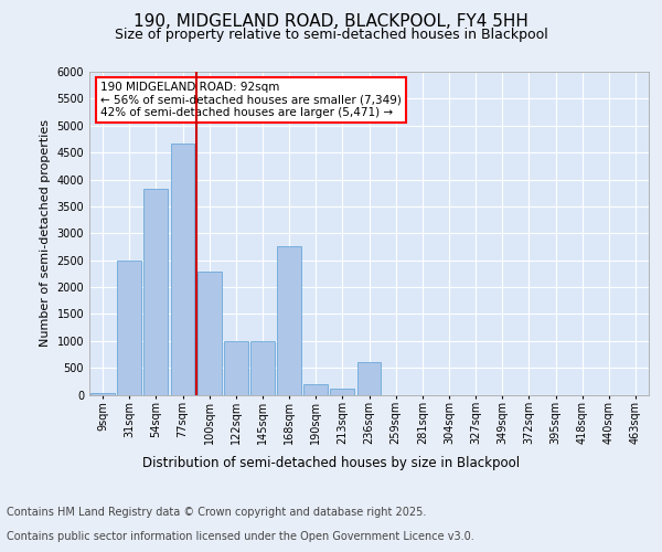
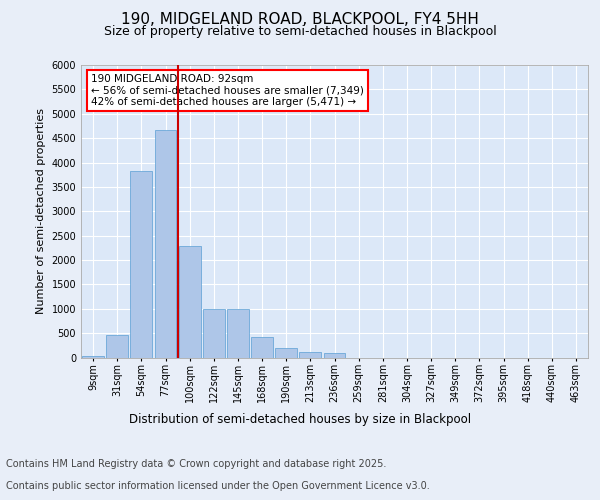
31sqm: 2500 -> 470
168sqm: 2750 -> 420
236sqm: 600 -> 100
